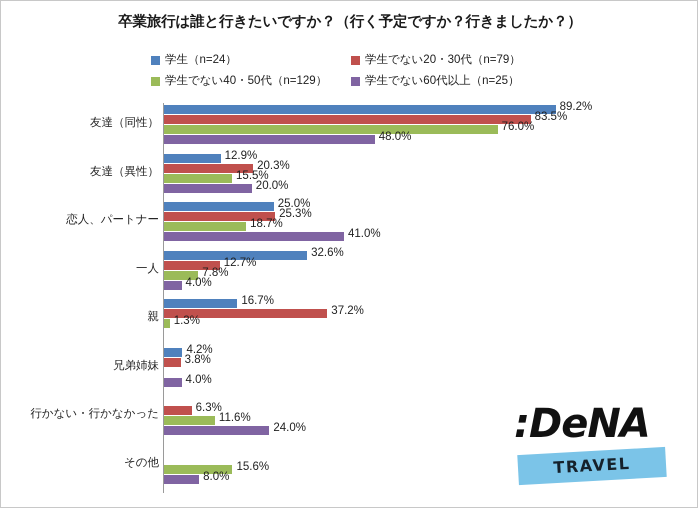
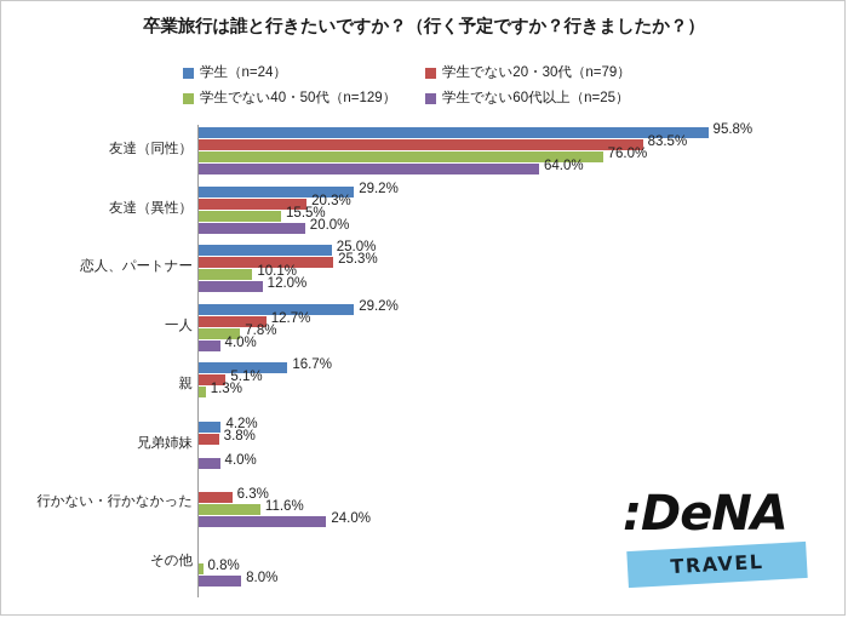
学生（n=24）/友達（同性）: 89.2% -> 95.8%
学生でない60代以上（n=25）/友達（同性）: 48.0% -> 64.0%
学生（n=24）/友達（異性）: 12.9% -> 29.2%
学生でない40・50代（n=129）/恋人、パートナー: 18.7% -> 10.1%
学生でない60代以上（n=25）/恋人、パートナー: 41.0% -> 12.0%
学生（n=24）/一人: 32.6% -> 29.2%
学生でない20・30代（n=79）/親: 37.2% -> 5.1%
学生でない40・50代（n=129）/その他: 15.6% -> 0.8%
